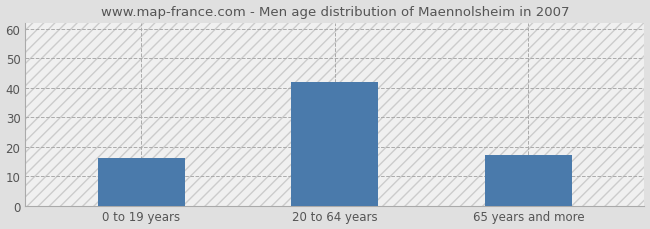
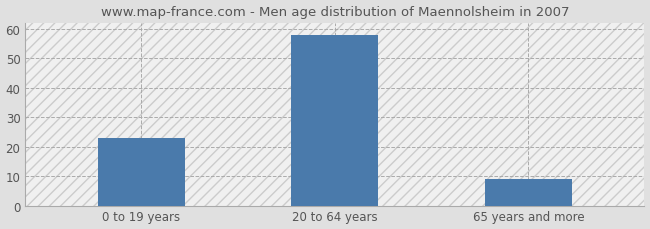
0 to 19 years: 16 -> 23
20 to 64 years: 42 -> 58
65 years and more: 17 -> 9
